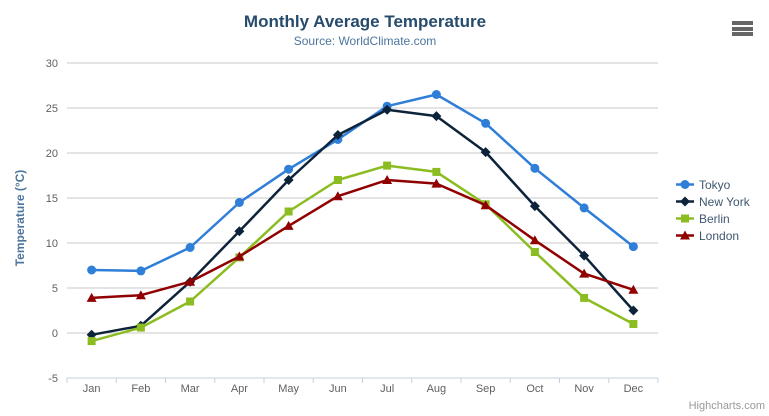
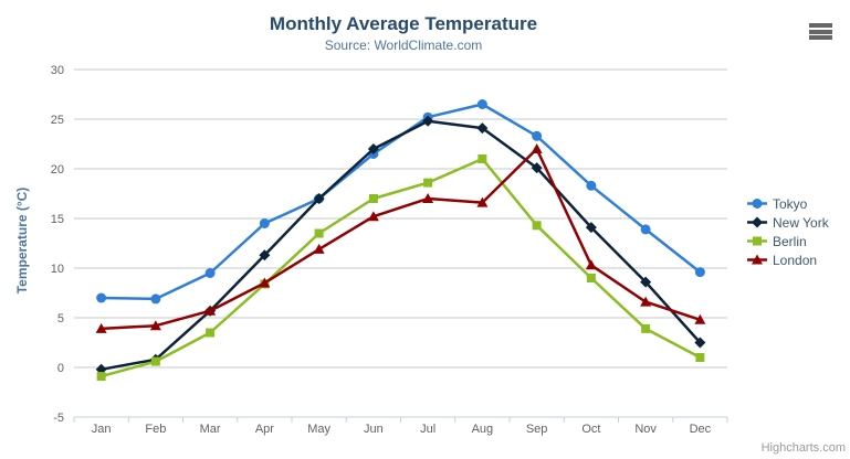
Tokyo/May: 18 -> 17
Berlin/Aug: 18 -> 21
London/Sep: 14 -> 22
